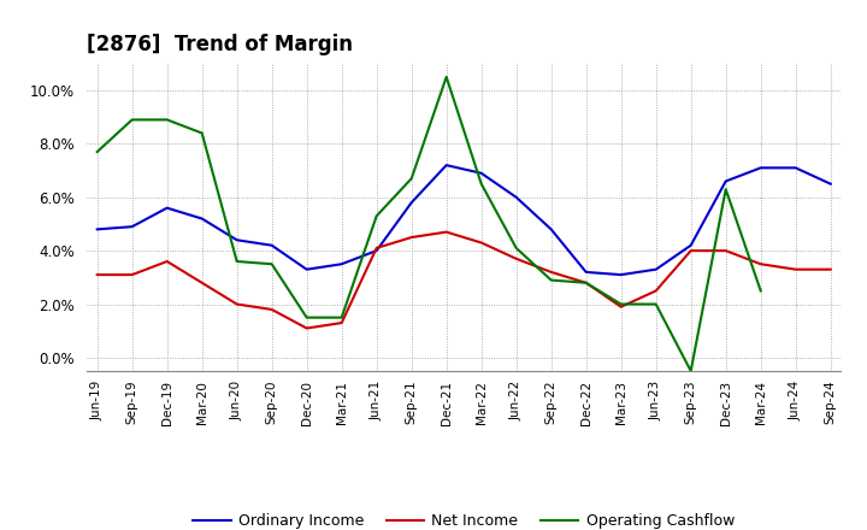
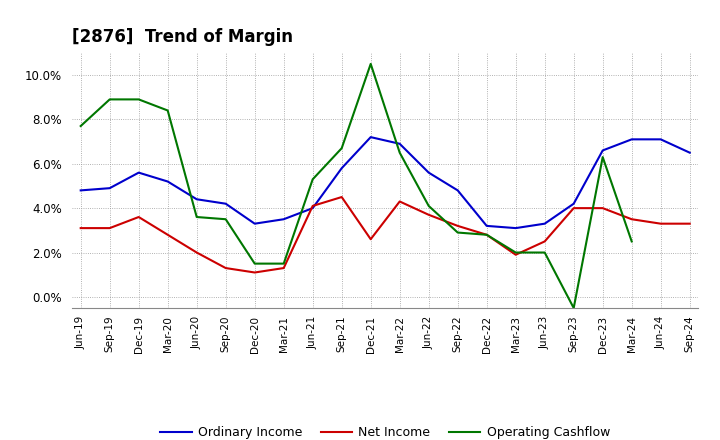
Net Income/Sep-20: 1.8% -> 1.3%
Net Income/Dec-21: 4.7% -> 2.6%
Ordinary Income/Jun-22: 6.0% -> 5.6%
